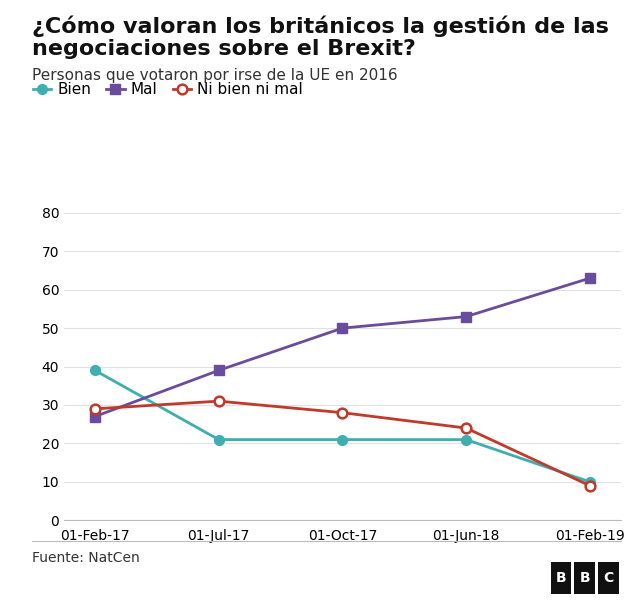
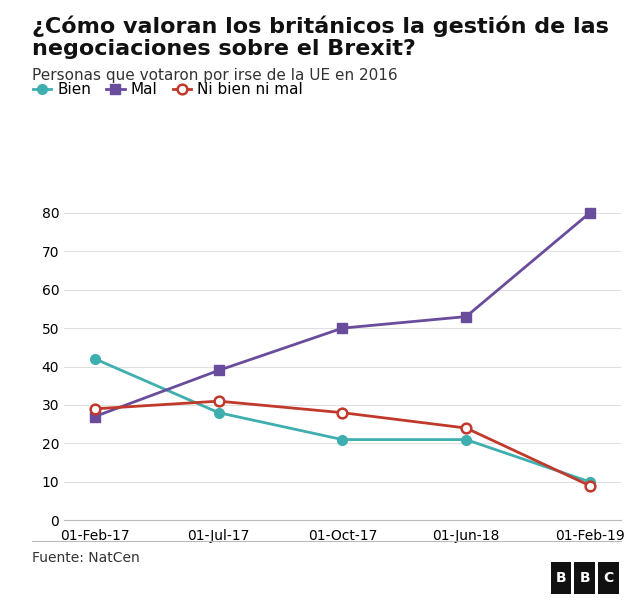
Bien/01-Feb-17: 39 -> 42
Bien/01-Jul-17: 21 -> 28
Mal/01-Feb-19: 63 -> 80
